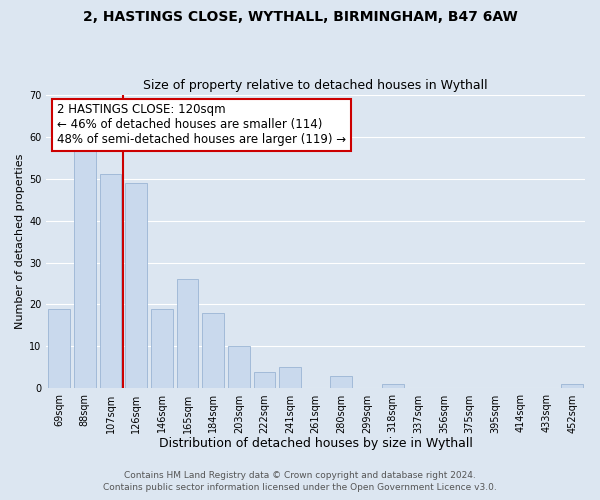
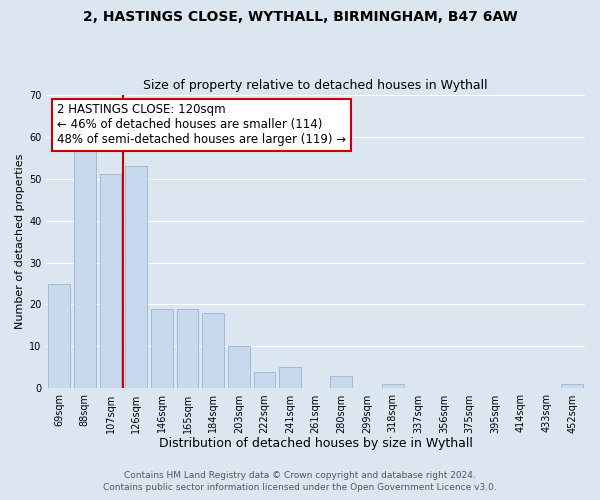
69sqm: 19 -> 25
126sqm: 49 -> 53
165sqm: 26 -> 19
